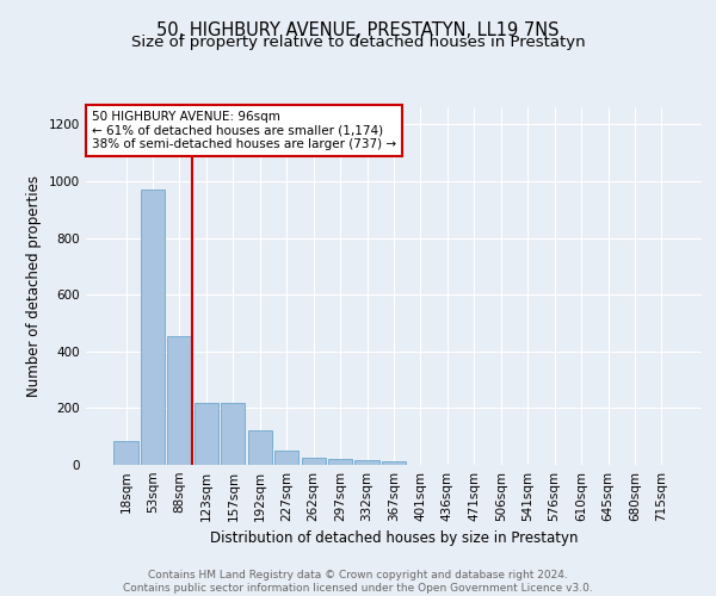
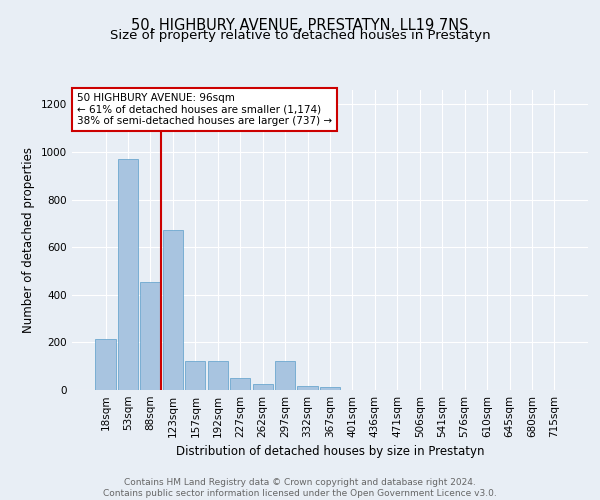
18sqm: 85 -> 215
123sqm: 218 -> 670
157sqm: 218 -> 120
297sqm: 22 -> 120
